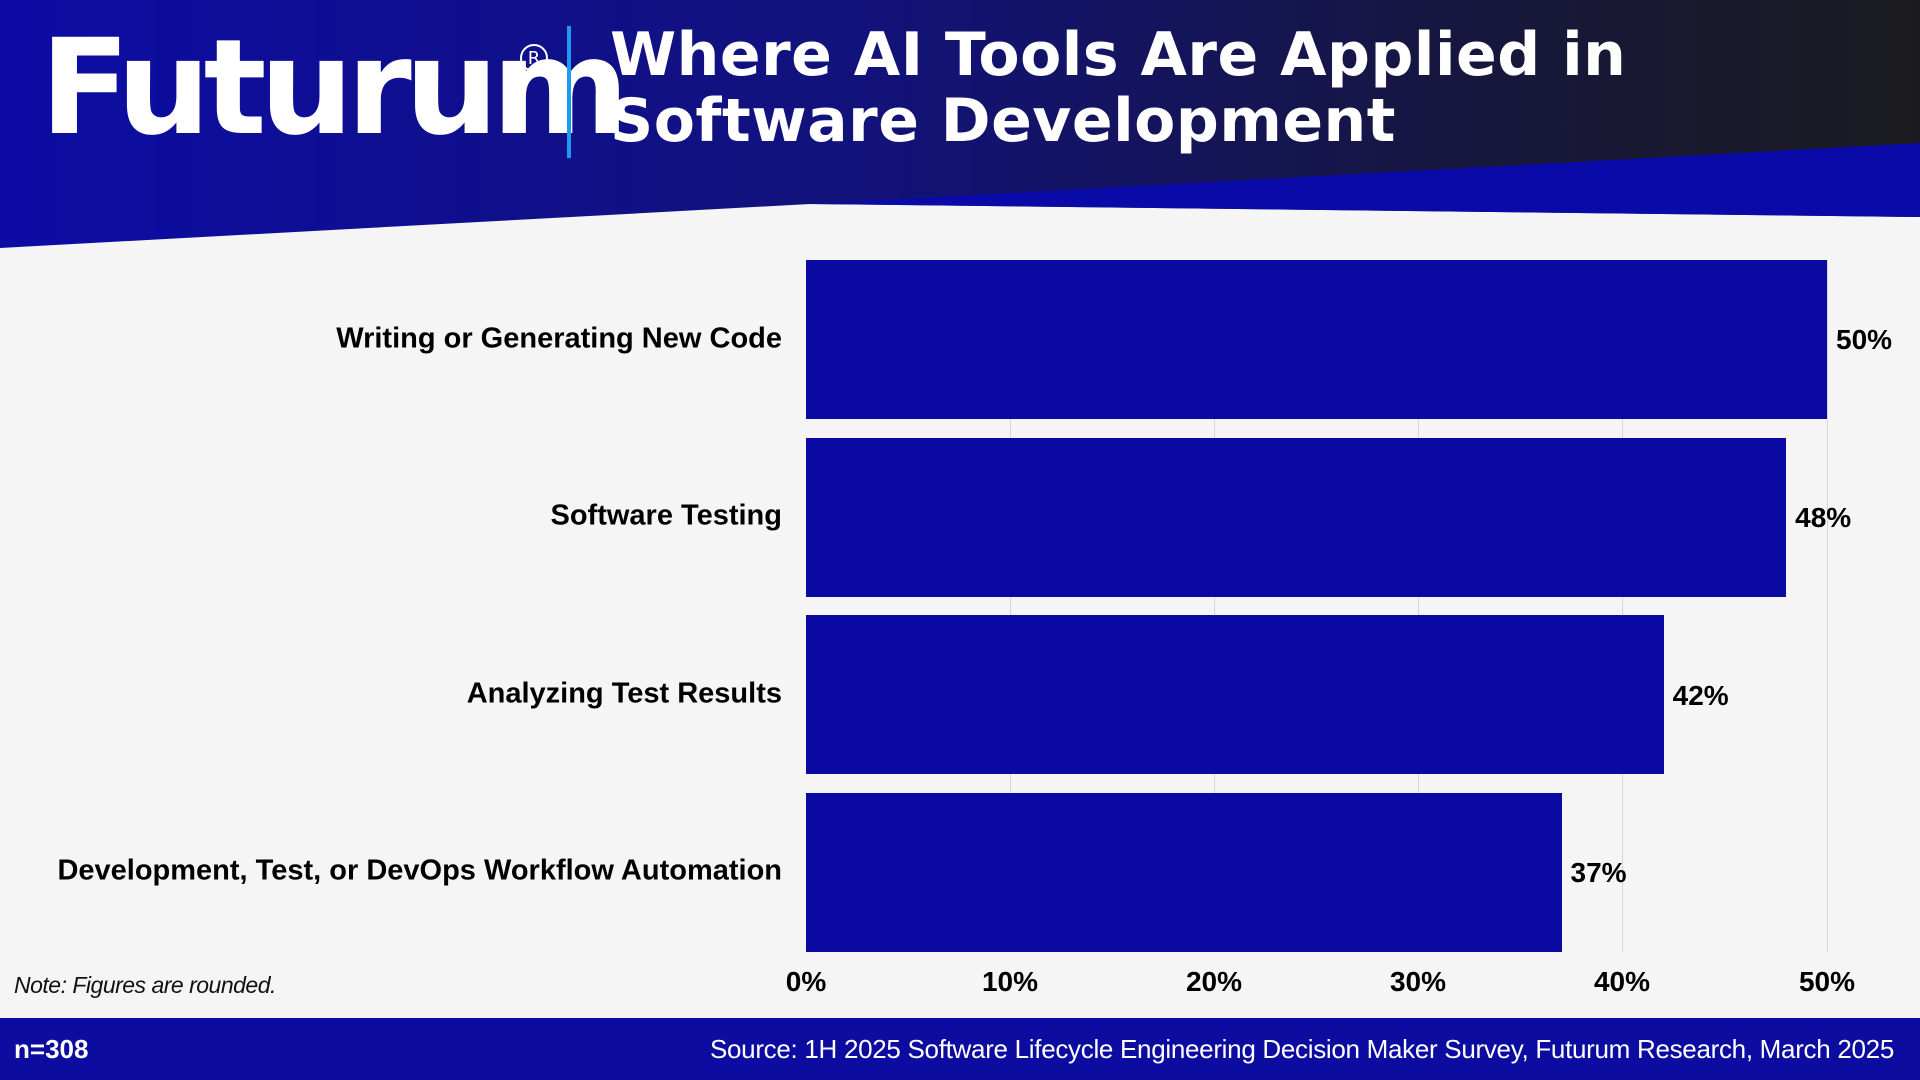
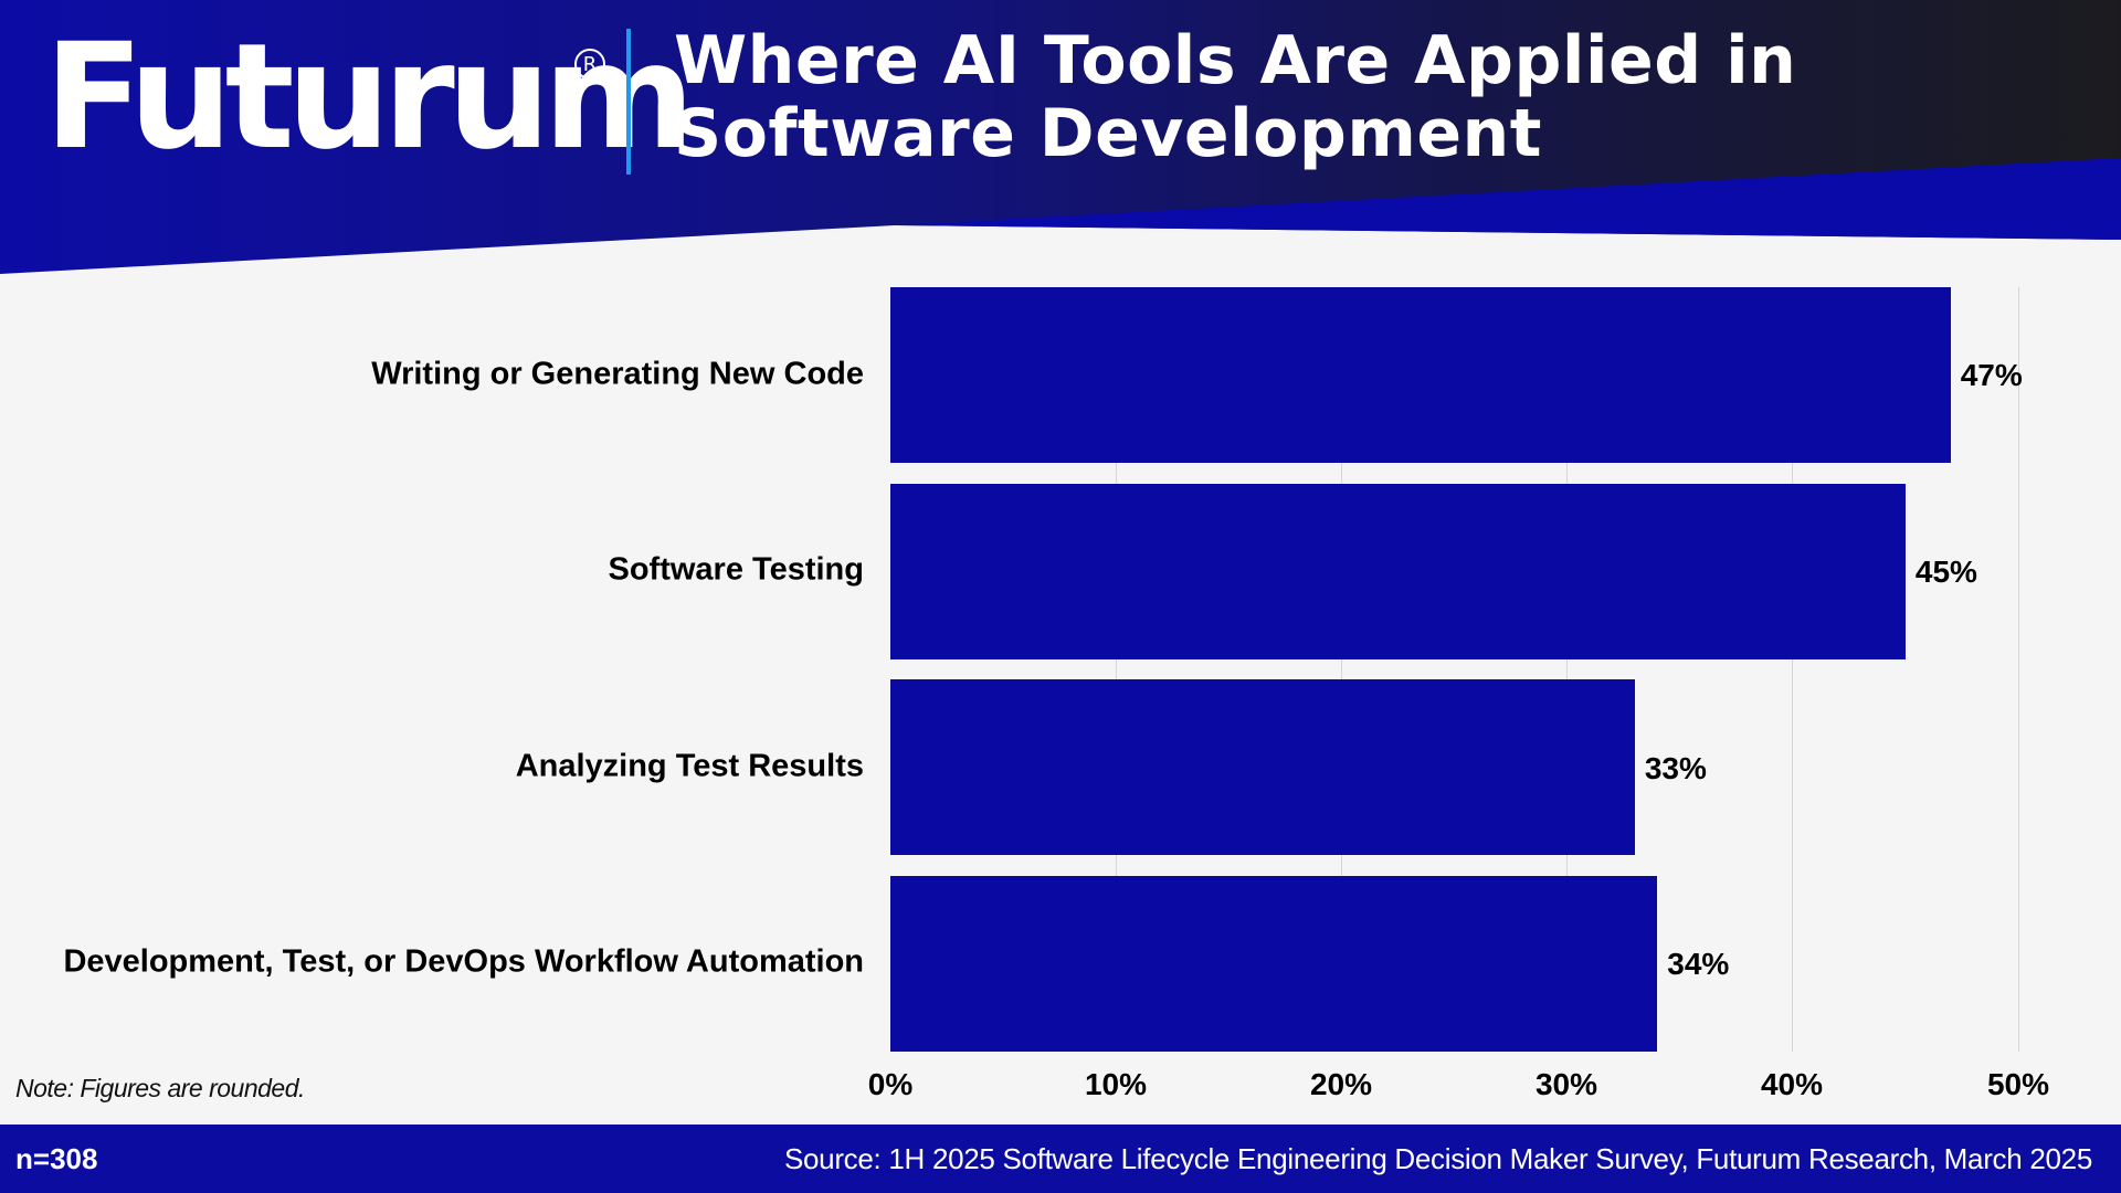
Writing or Generating New Code: 50% -> 47%
Software Testing: 48% -> 45%
Analyzing Test Results: 42% -> 33%
Development, Test, or DevOps Workflow Automation: 37% -> 34%
